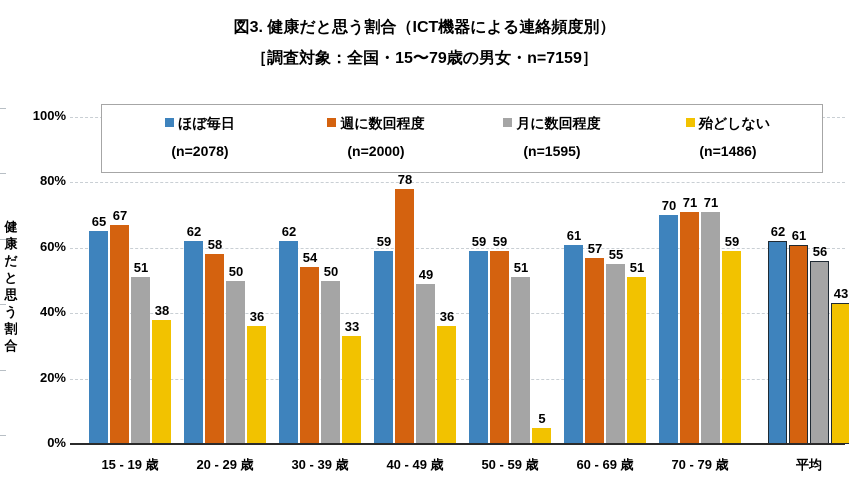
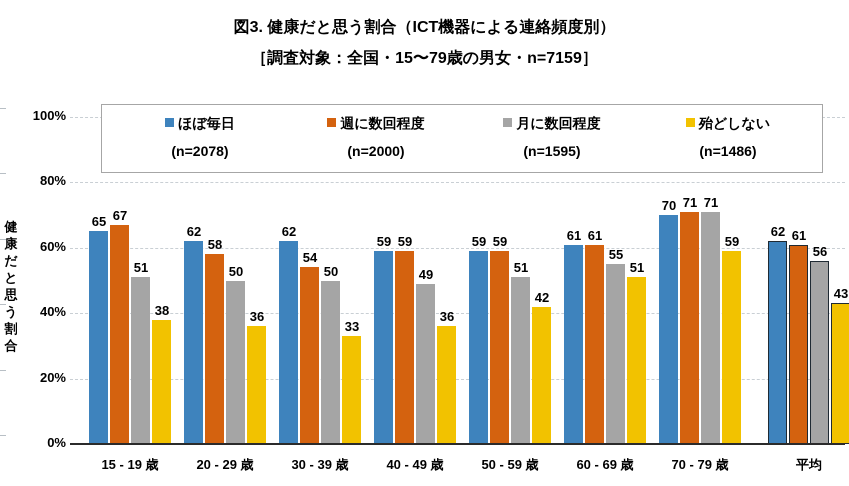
週に数回程度/40 - 49 歳: 78 -> 59
殆どしない/50 - 59 歳: 5 -> 42
週に数回程度/60 - 69 歳: 57 -> 61
